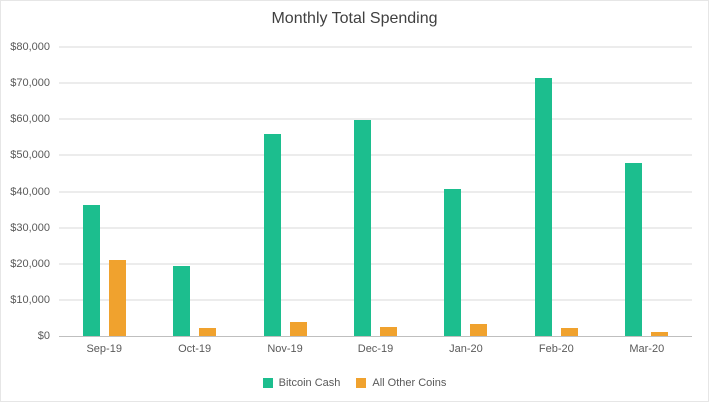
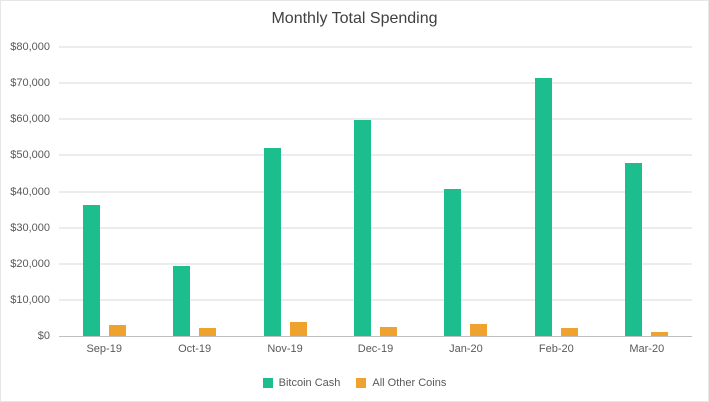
All Other Coins/Sep-19: $21000 -> $3000
Bitcoin Cash/Nov-19: $56000 -> $52000
